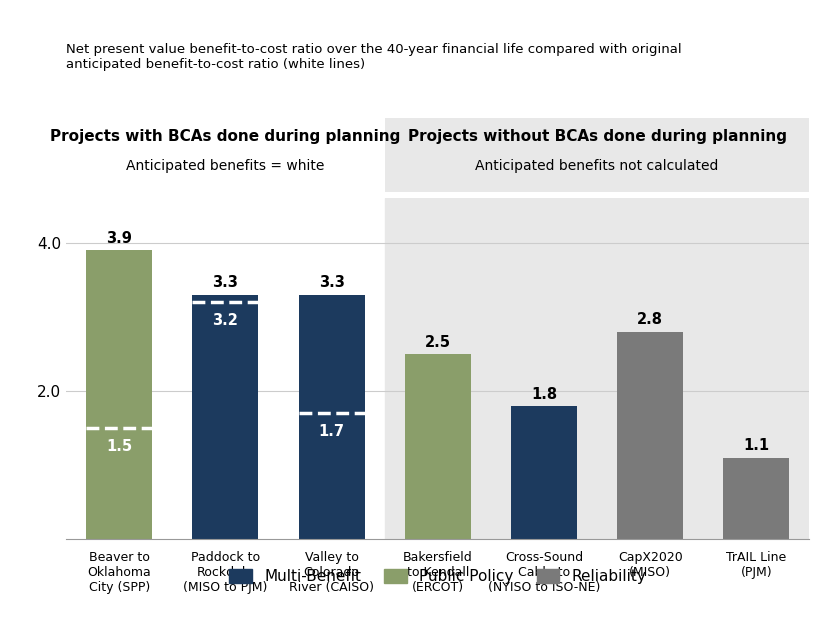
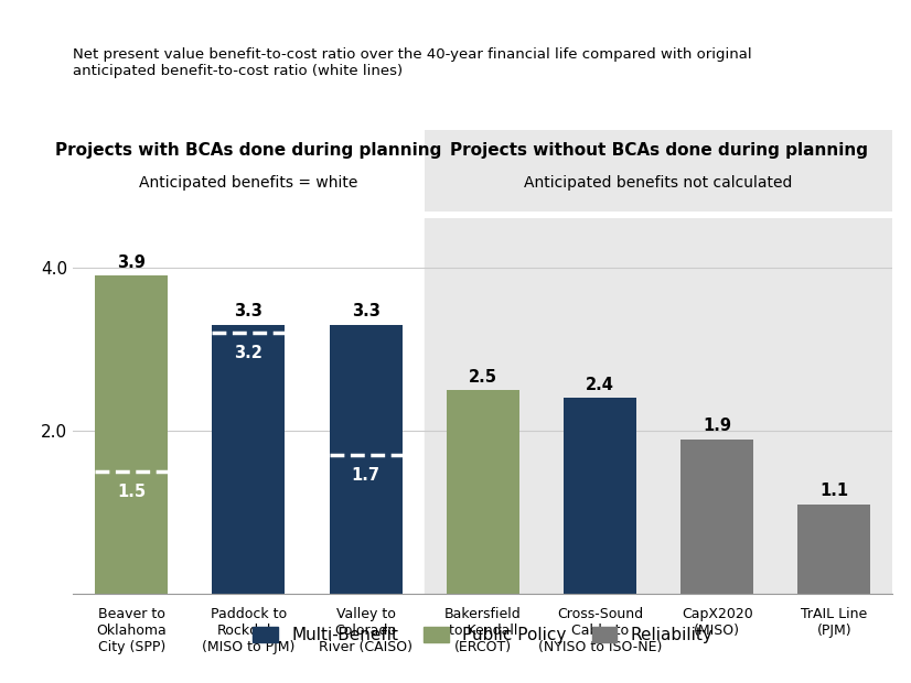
Cross-Sound Cable to (NYISO to ISO-NE): 1.8 -> 2.4
CapX2020 (MISO): 2.8 -> 1.9
